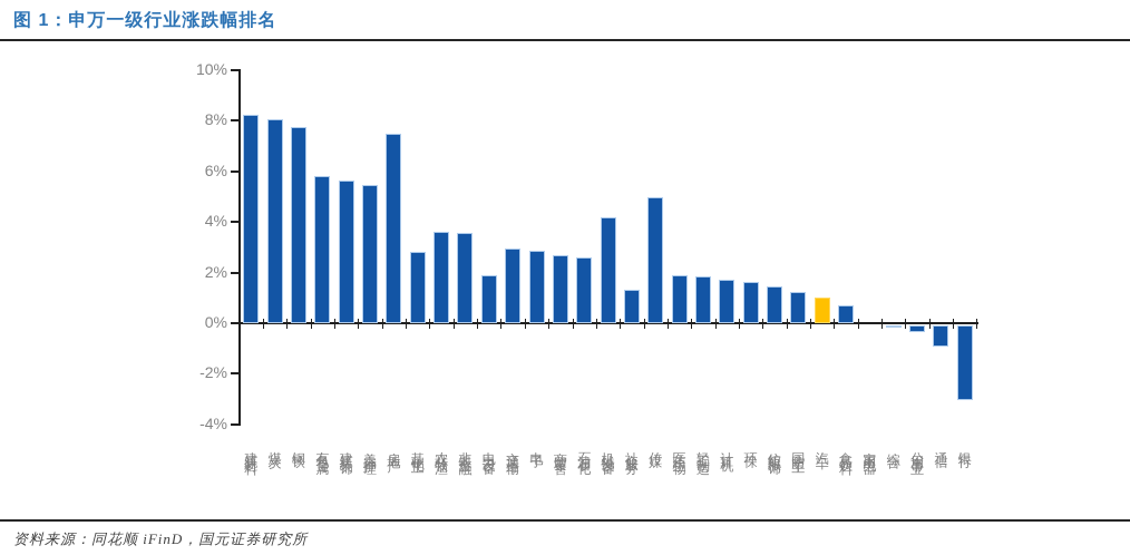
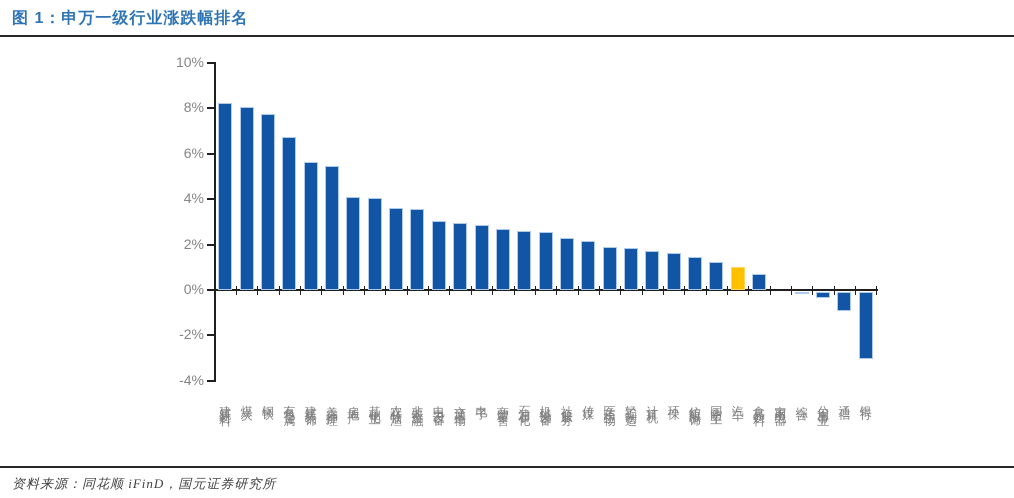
有色金属: 5.8% -> 6.8%
房地产: 7.5% -> 4.1%
基础化工: 2.8% -> 4.0%
电力设备: 1.9% -> 3.0%
机械设备: 4.2% -> 2.5%
社会服务: 1.3% -> 2.3%
传媒: 5.0% -> 2.1%
